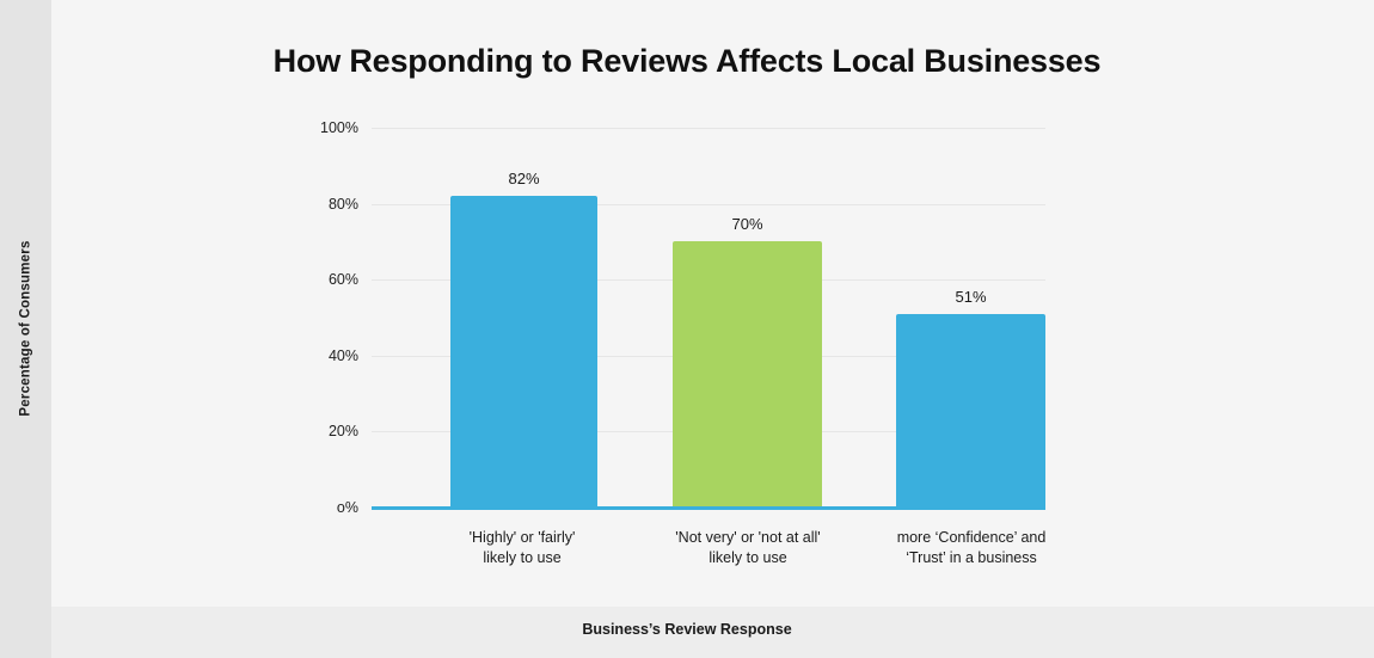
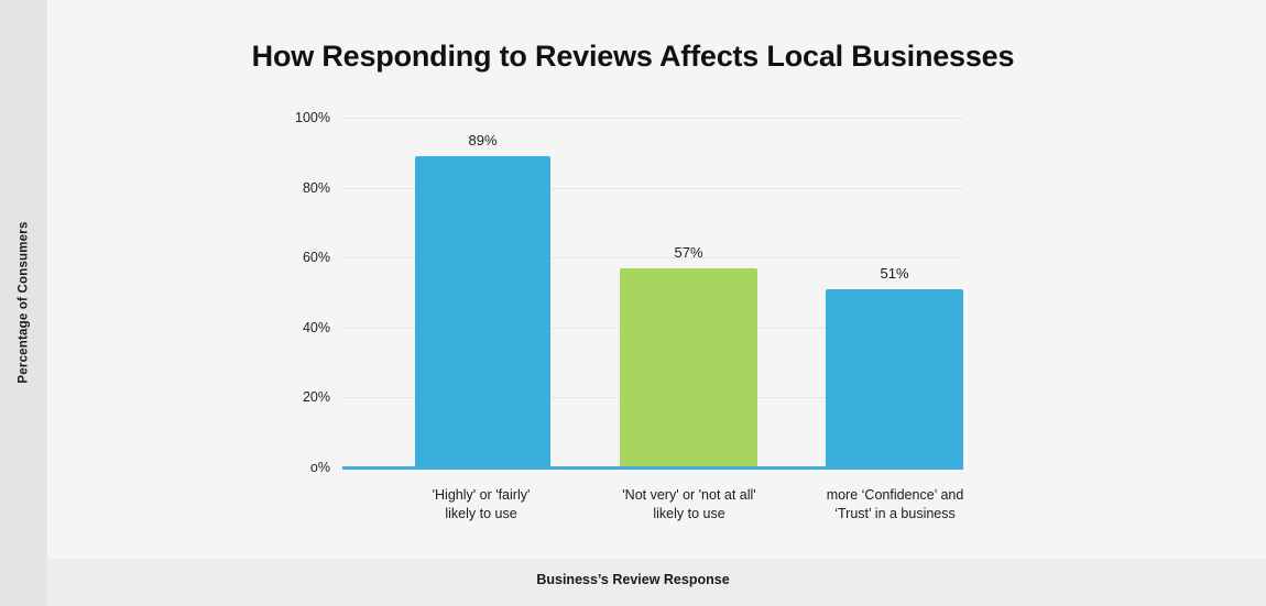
'Highly' or 'fairly' likely to use: 82% -> 89%
'Not very' or 'not at all' likely to use: 70% -> 57%
